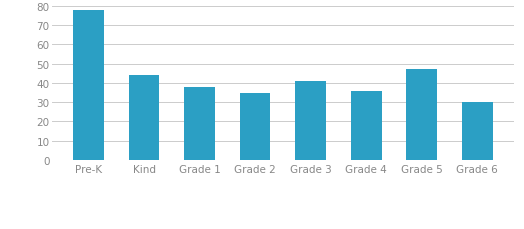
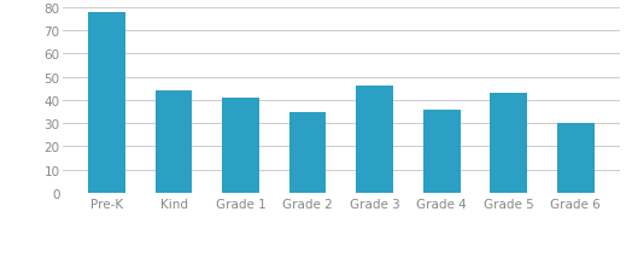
Grade 1: 38 -> 41
Grade 3: 41 -> 46
Grade 5: 47 -> 43
